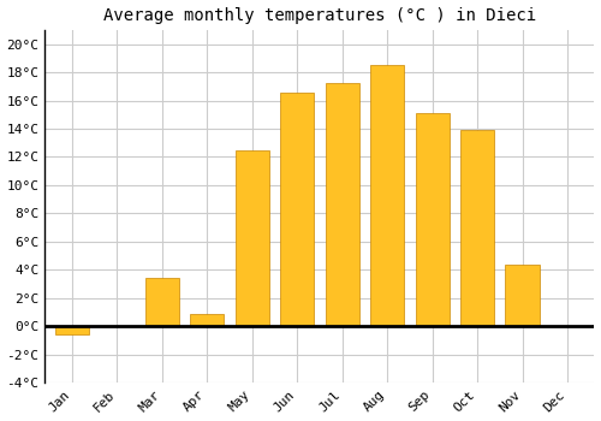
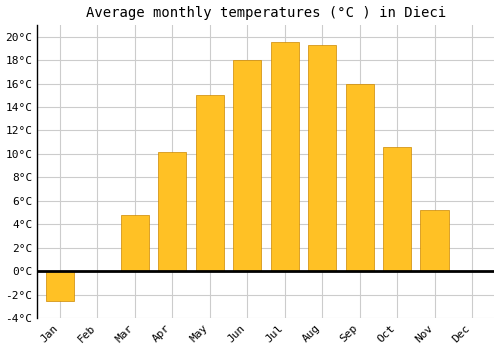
Jan: -0.6°C -> -2.5°C
Mar: 3.4°C -> 4.8°C
Apr: 0.9°C -> 10.2°C
May: 12.5°C -> 15.0°C
Jun: 16.6°C -> 18.0°C
Jul: 17.2°C -> 19.5°C
Aug: 18.5°C -> 19.3°C
Sep: 15.1°C -> 16.0°C
Oct: 13.9°C -> 10.6°C
Nov: 4.4°C -> 5.2°C
